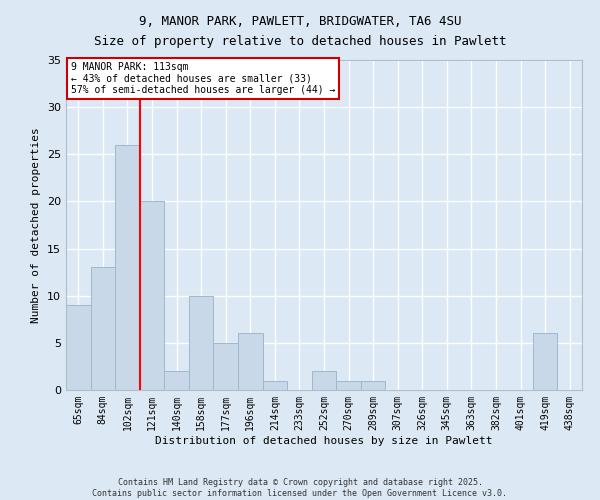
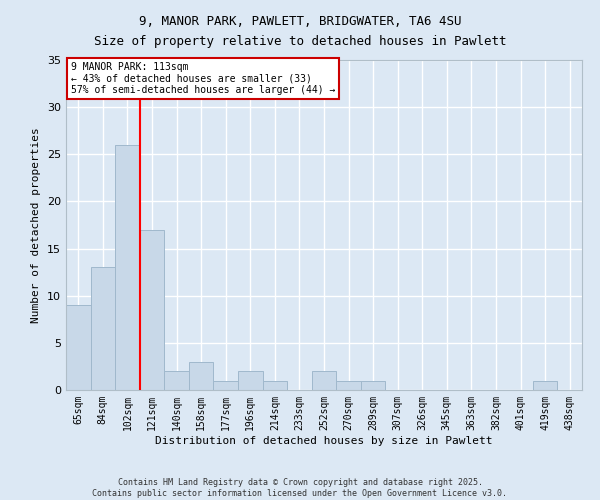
121sqm: 20 -> 17
158sqm: 10 -> 3
177sqm: 5 -> 1
196sqm: 6 -> 2
419sqm: 6 -> 1
